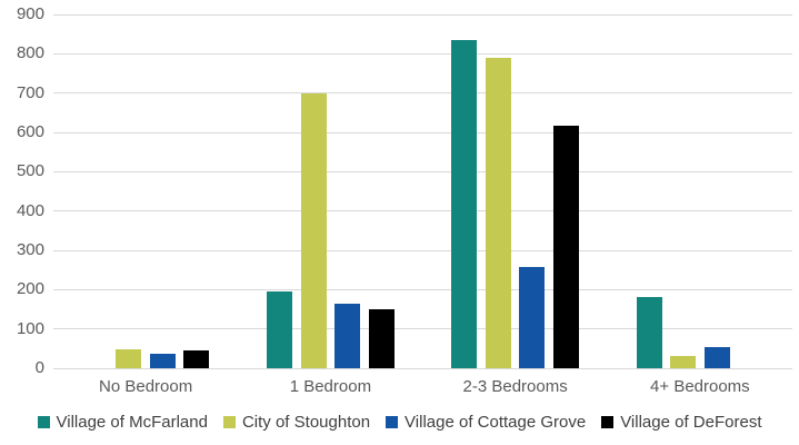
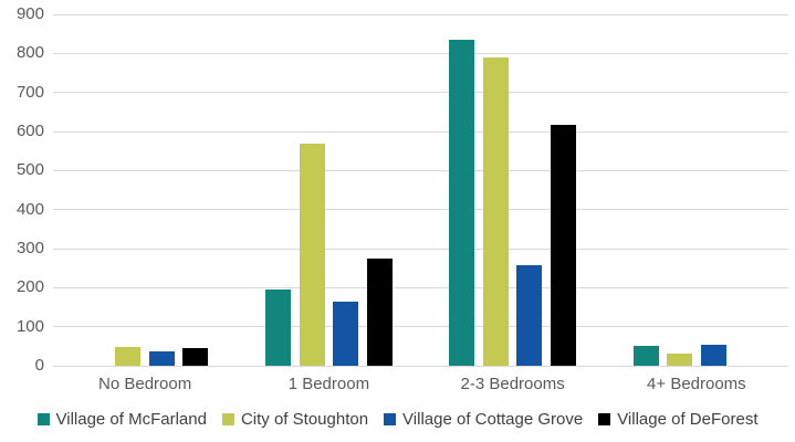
City of Stoughton/1 Bedroom: 700 -> 570
Village of DeForest/1 Bedroom: 150 -> 270
Village of McFarland/4+ Bedrooms: 180 -> 50
